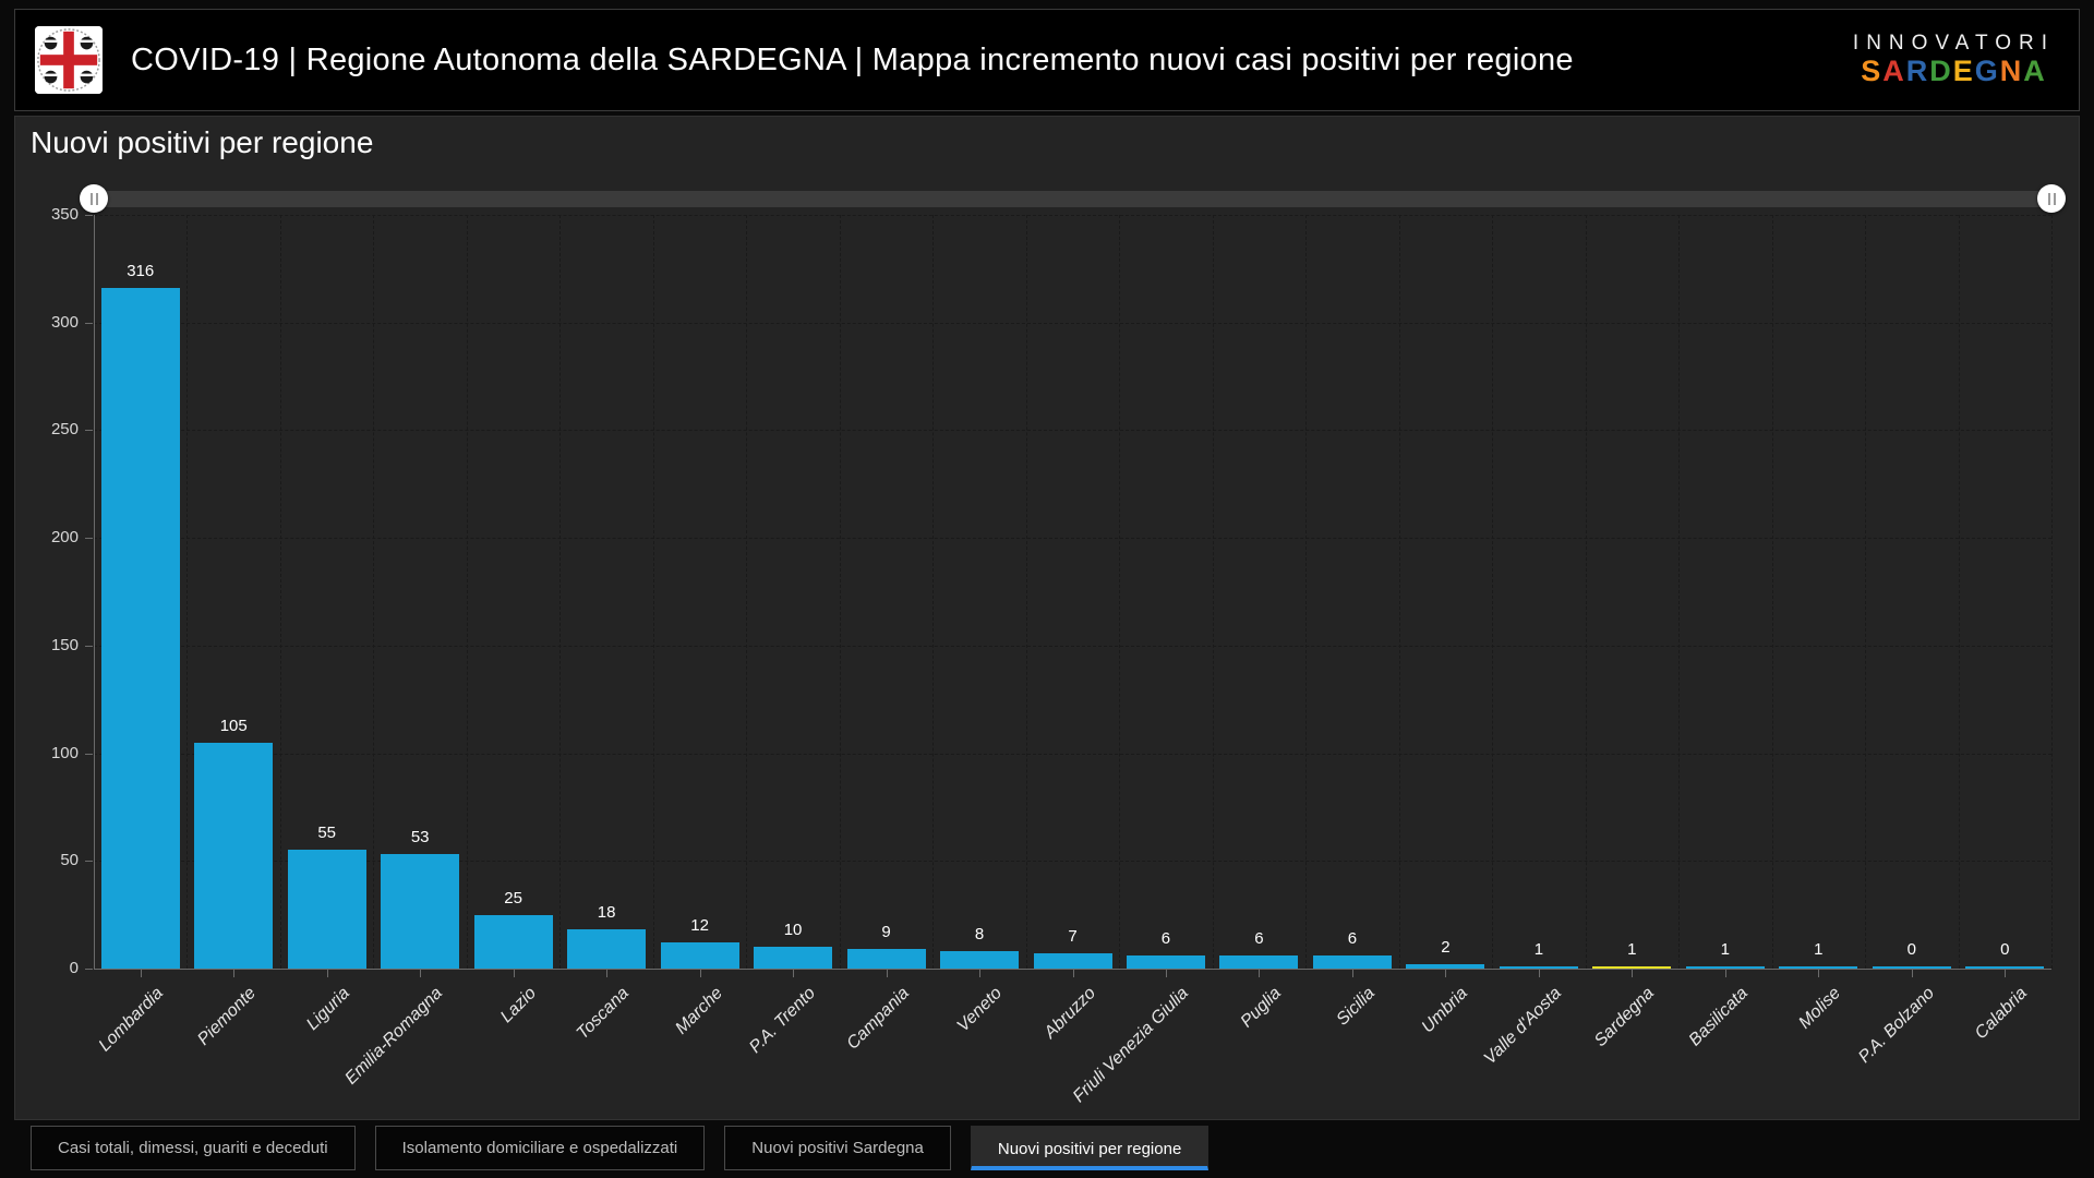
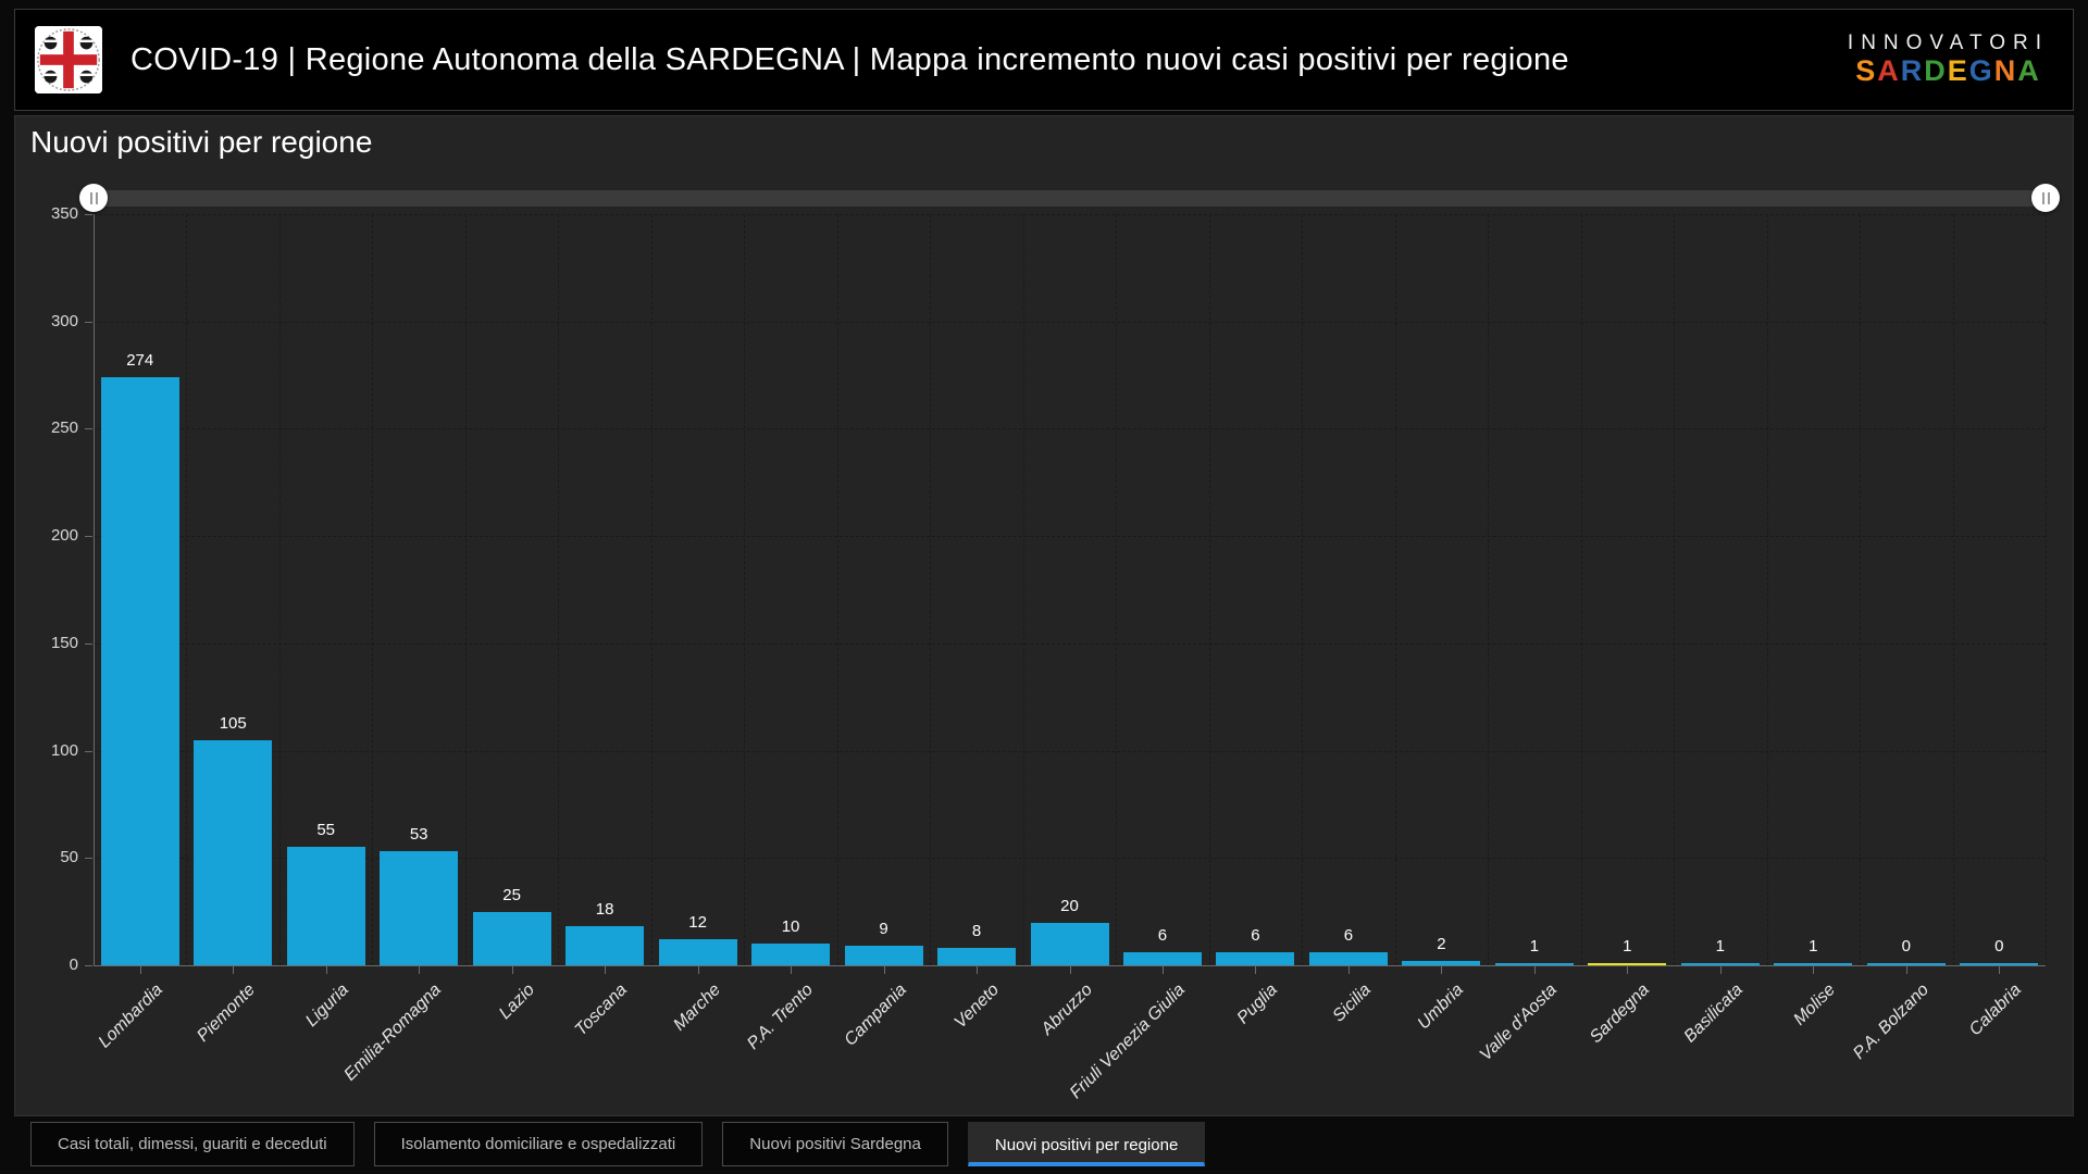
Lombardia: 316 -> 274
Abruzzo: 7 -> 20
